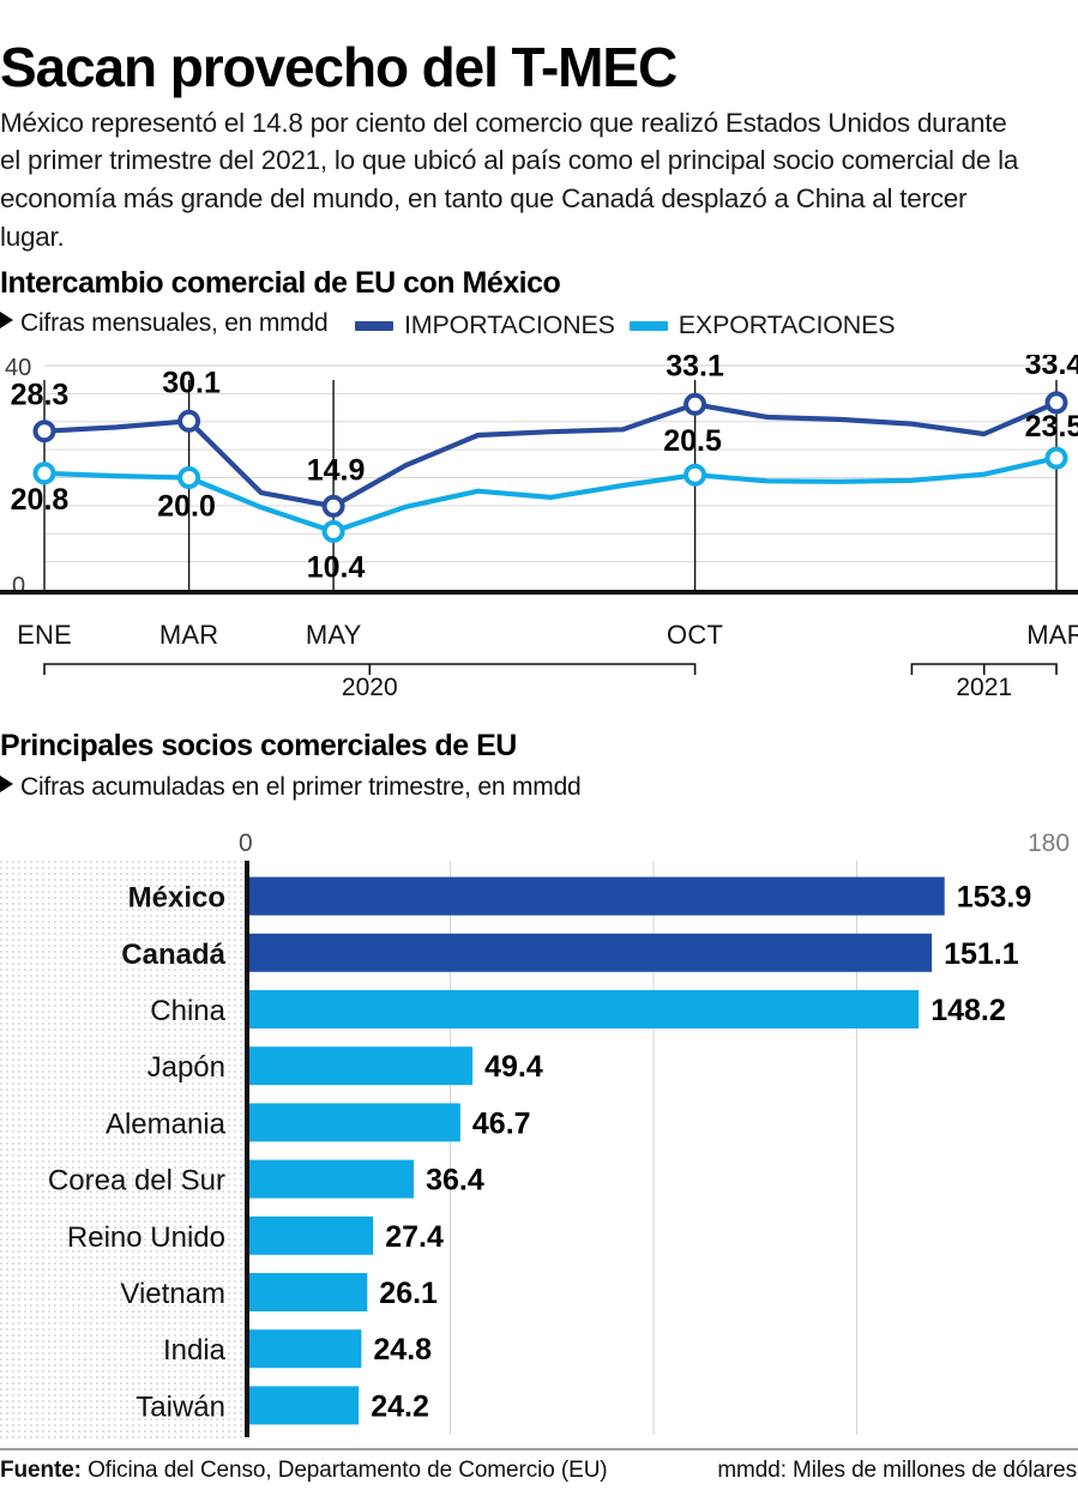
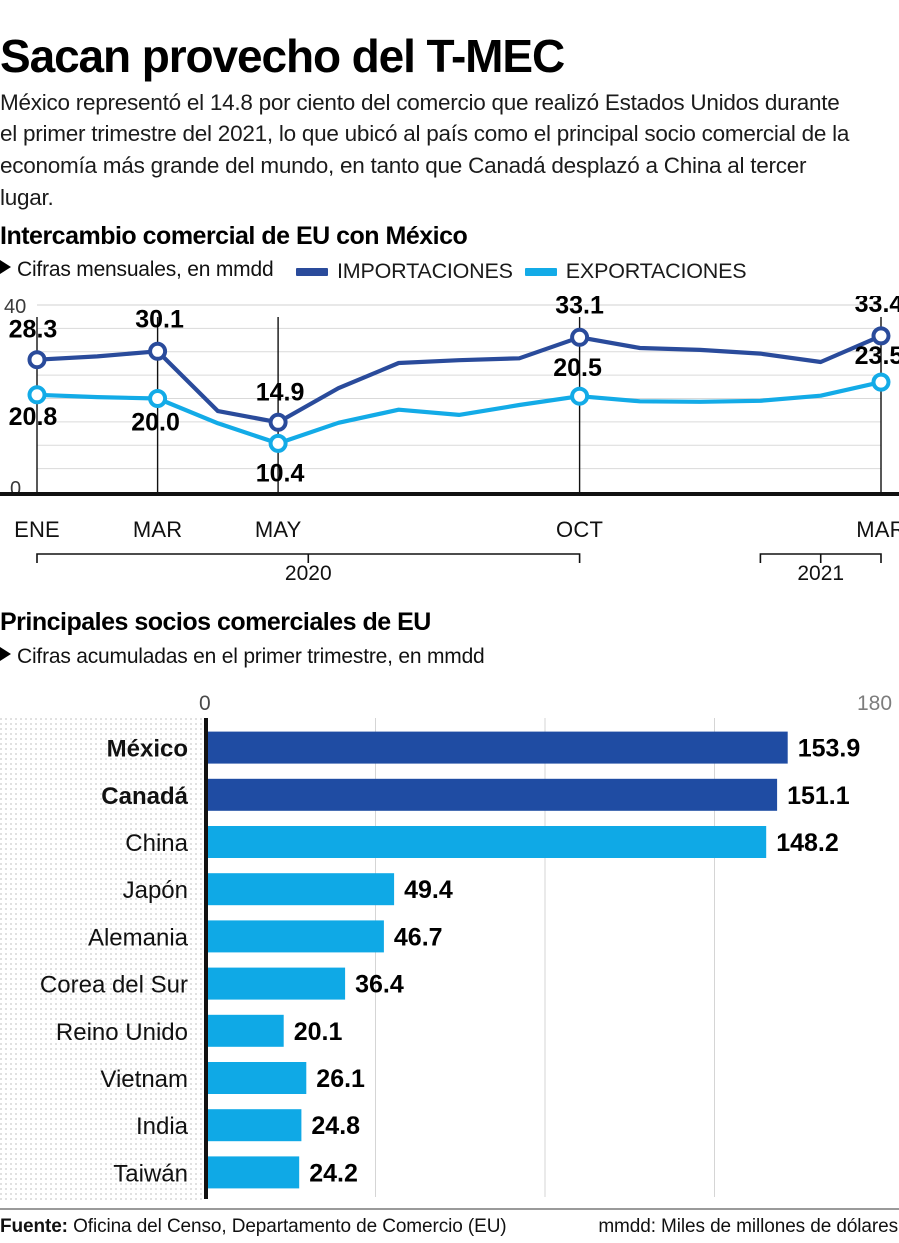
Principales socios comerciales de EU/Reino Unido: 27.4 -> 20.1
